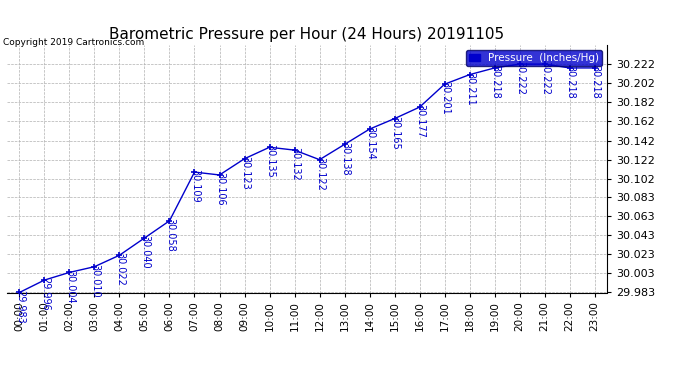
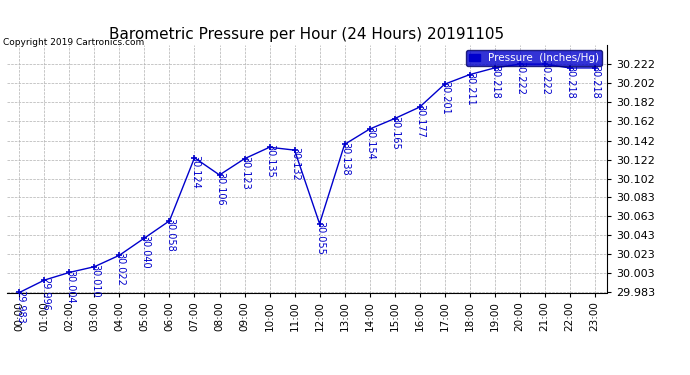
07:00: 30.109 -> 30.124
12:00: 30.122 -> 30.055
